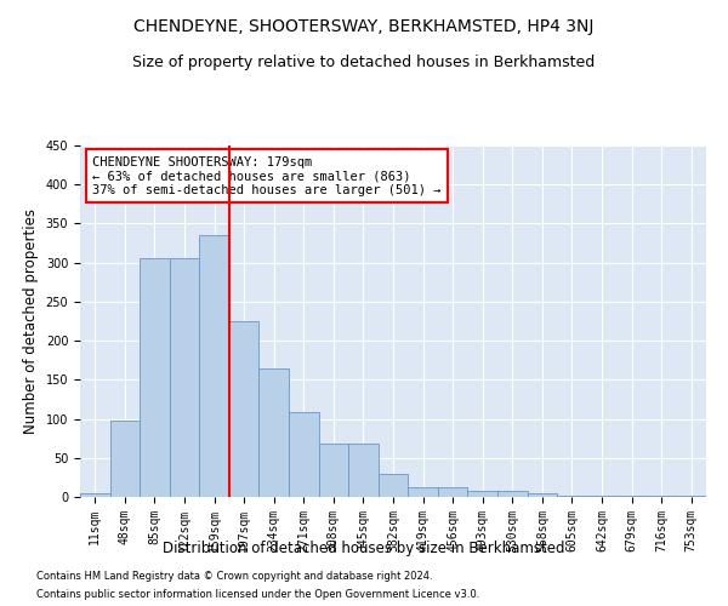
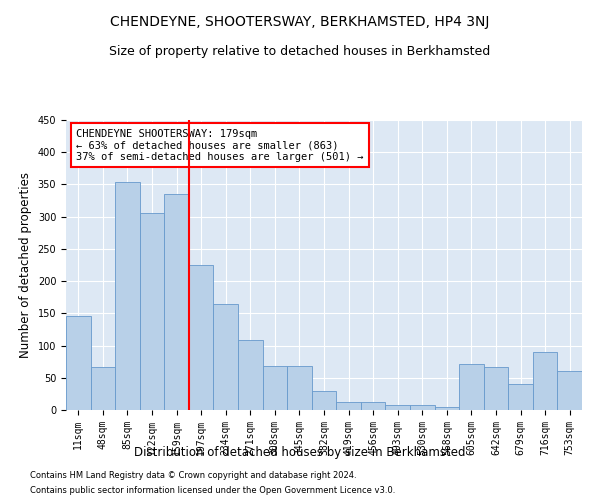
11sqm: 5 -> 146
48sqm: 98 -> 66
85sqm: 305 -> 354
605sqm: 1 -> 72
642sqm: 1 -> 66
679sqm: 1 -> 40
716sqm: 1 -> 90
753sqm: 1 -> 60
